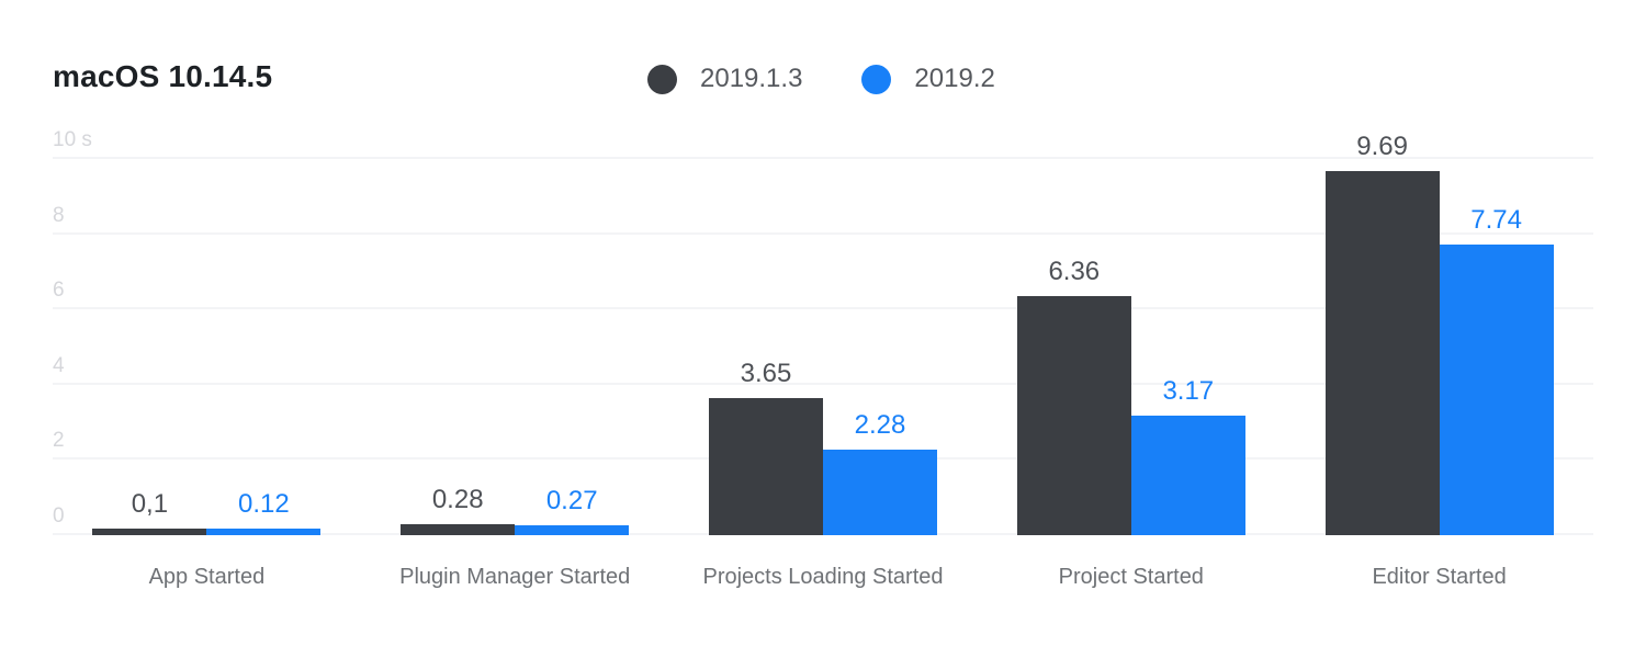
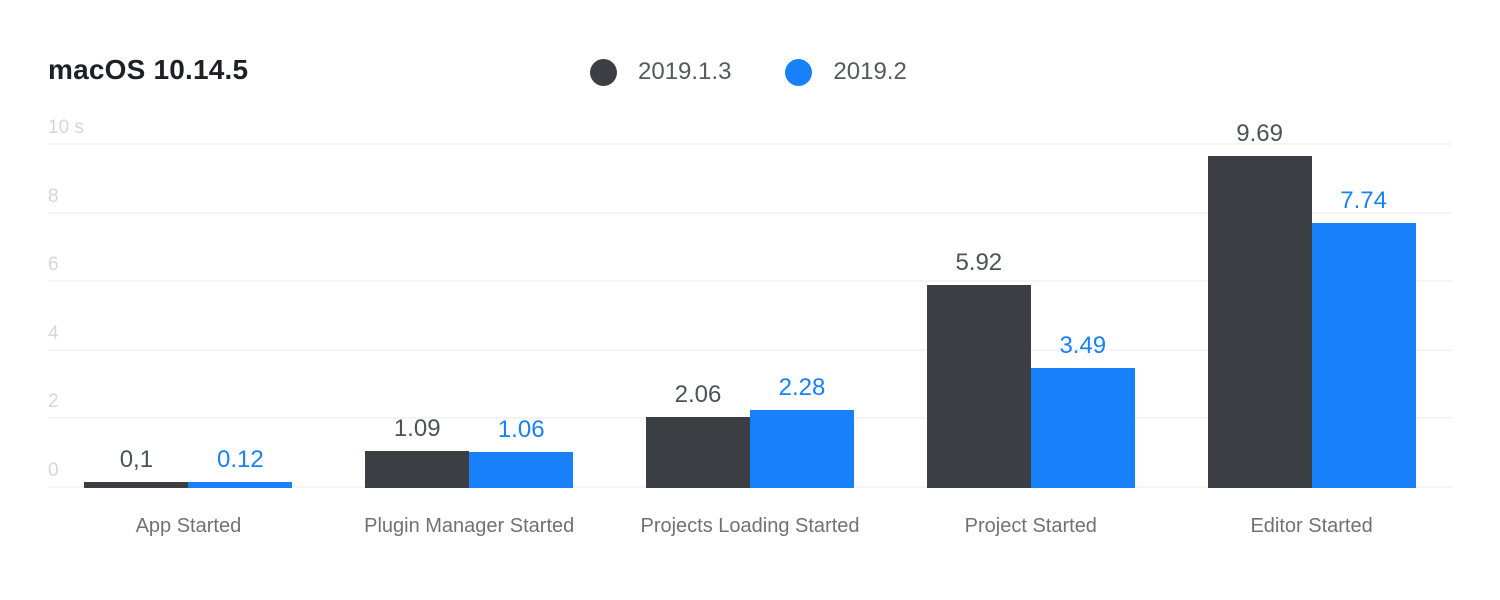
2019.1.3/Plugin Manager Started: 0.28 -> 1.09
2019.2/Plugin Manager Started: 0.27 -> 1.06
2019.1.3/Projects Loading Started: 3.65 -> 2.06
2019.1.3/Project Started: 6.36 -> 5.92
2019.2/Project Started: 3.17 -> 3.49
